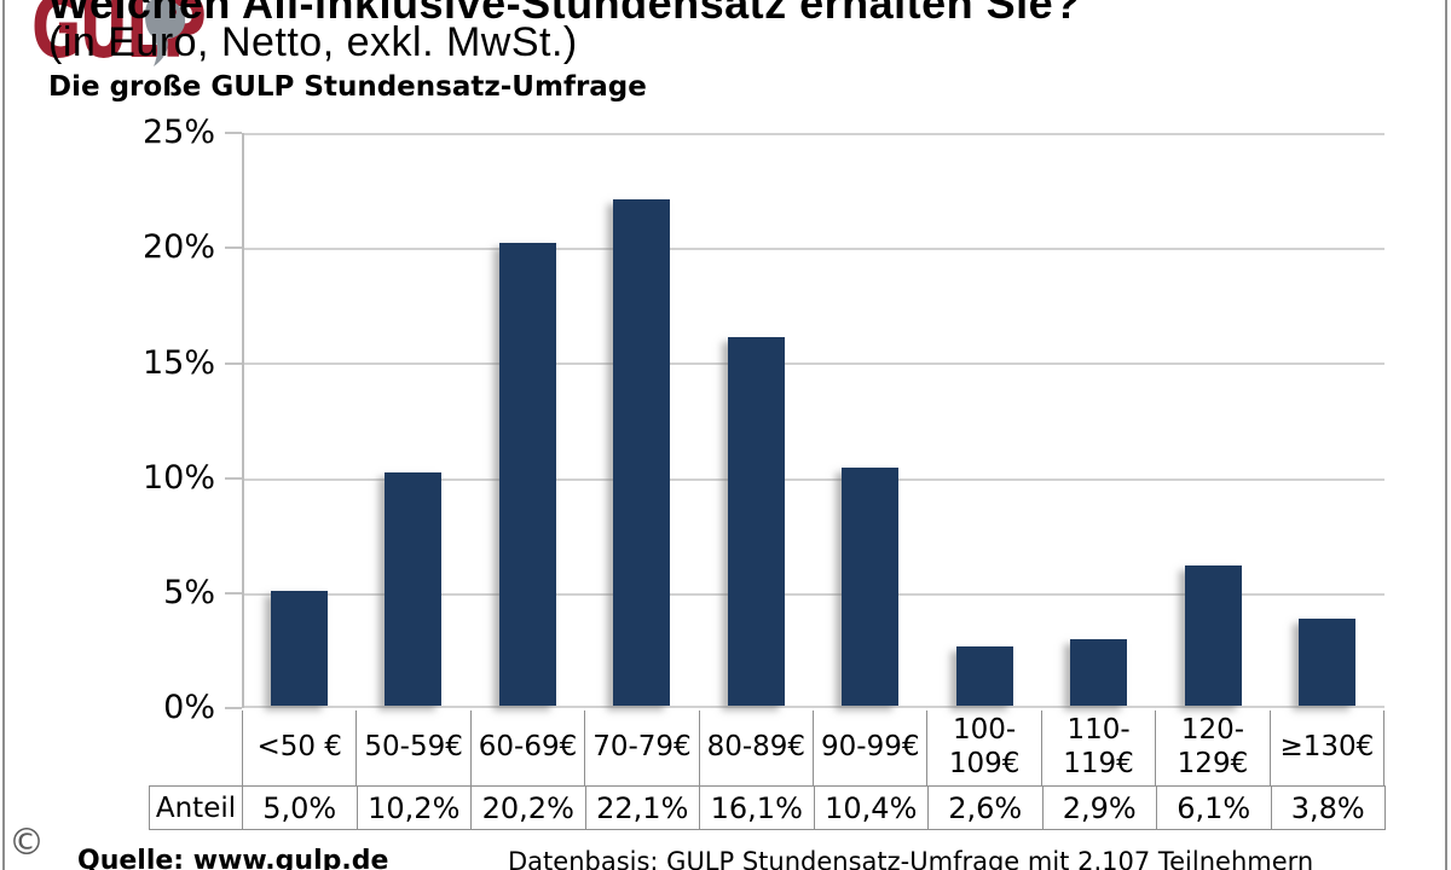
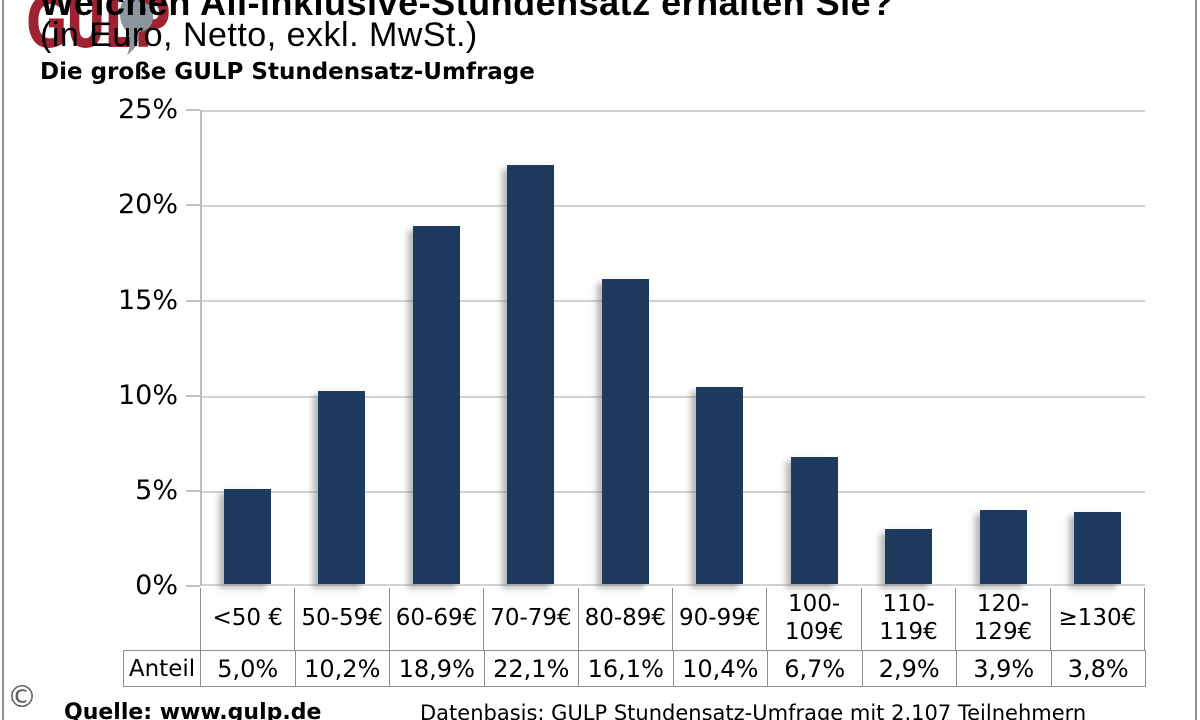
60-69€: 20,2% -> 18,9%
100- 109€: 2,6% -> 6,7%
120- 129€: 6,1% -> 3,9%
